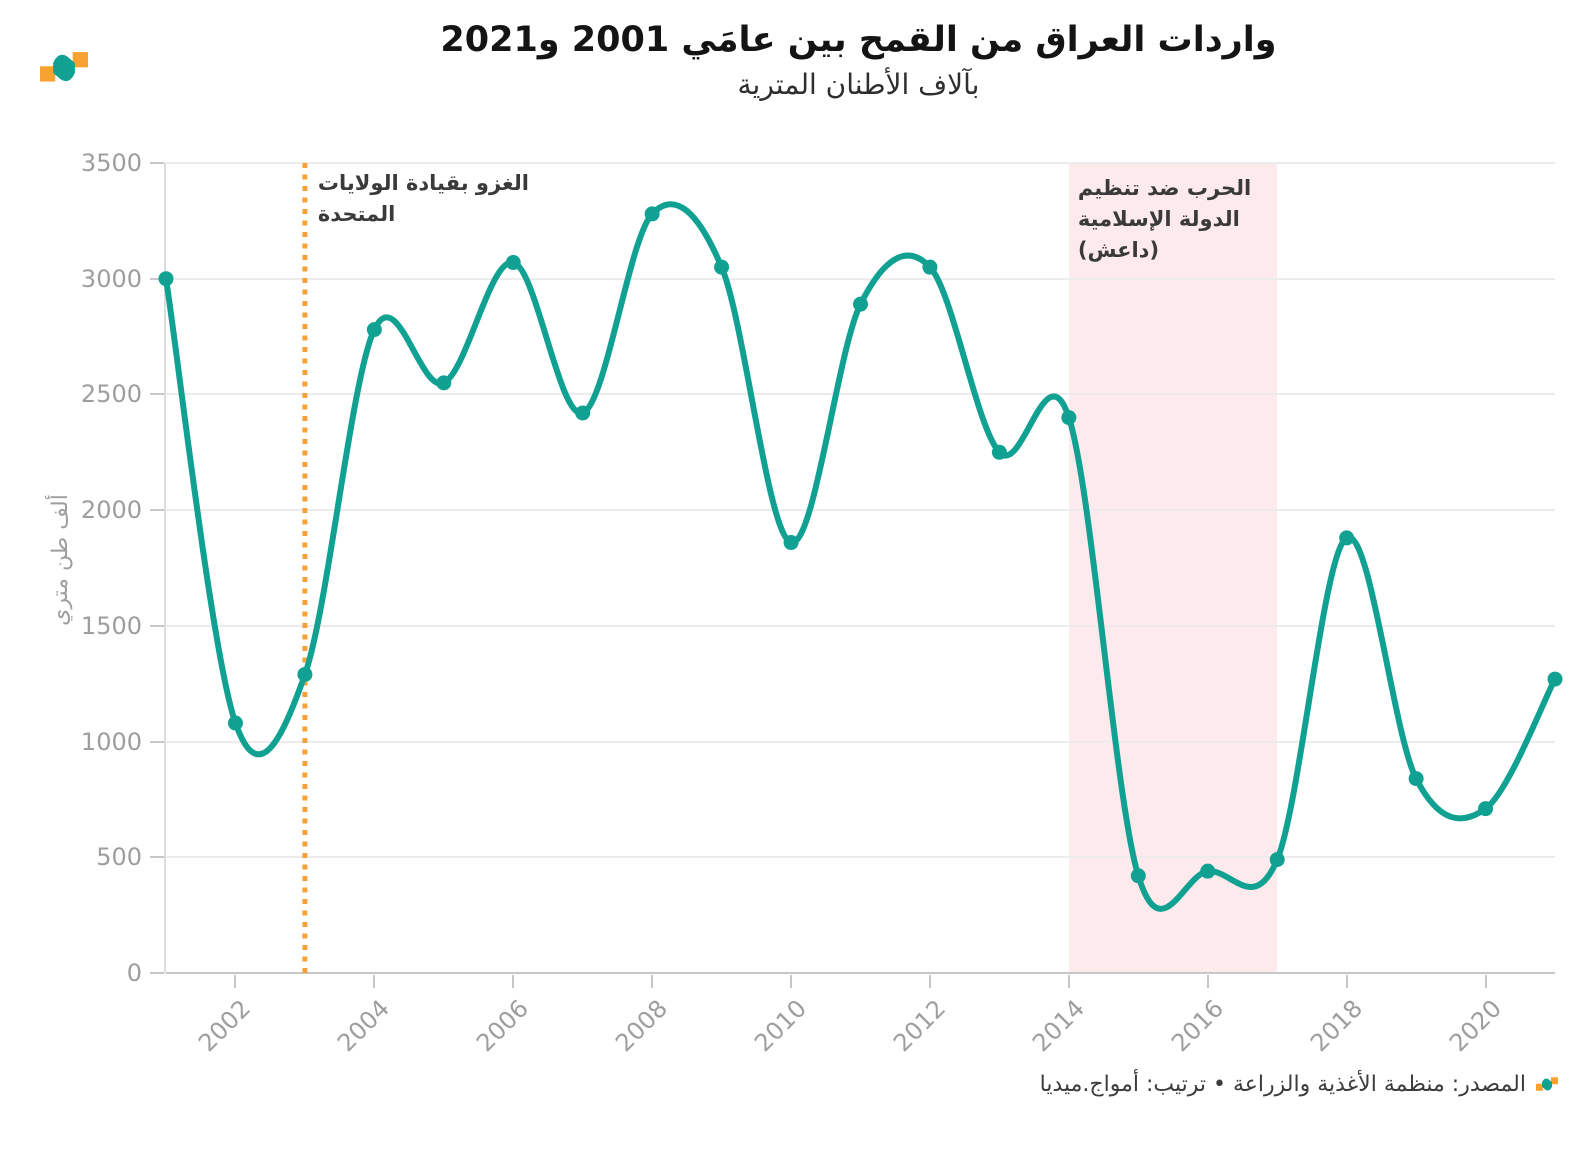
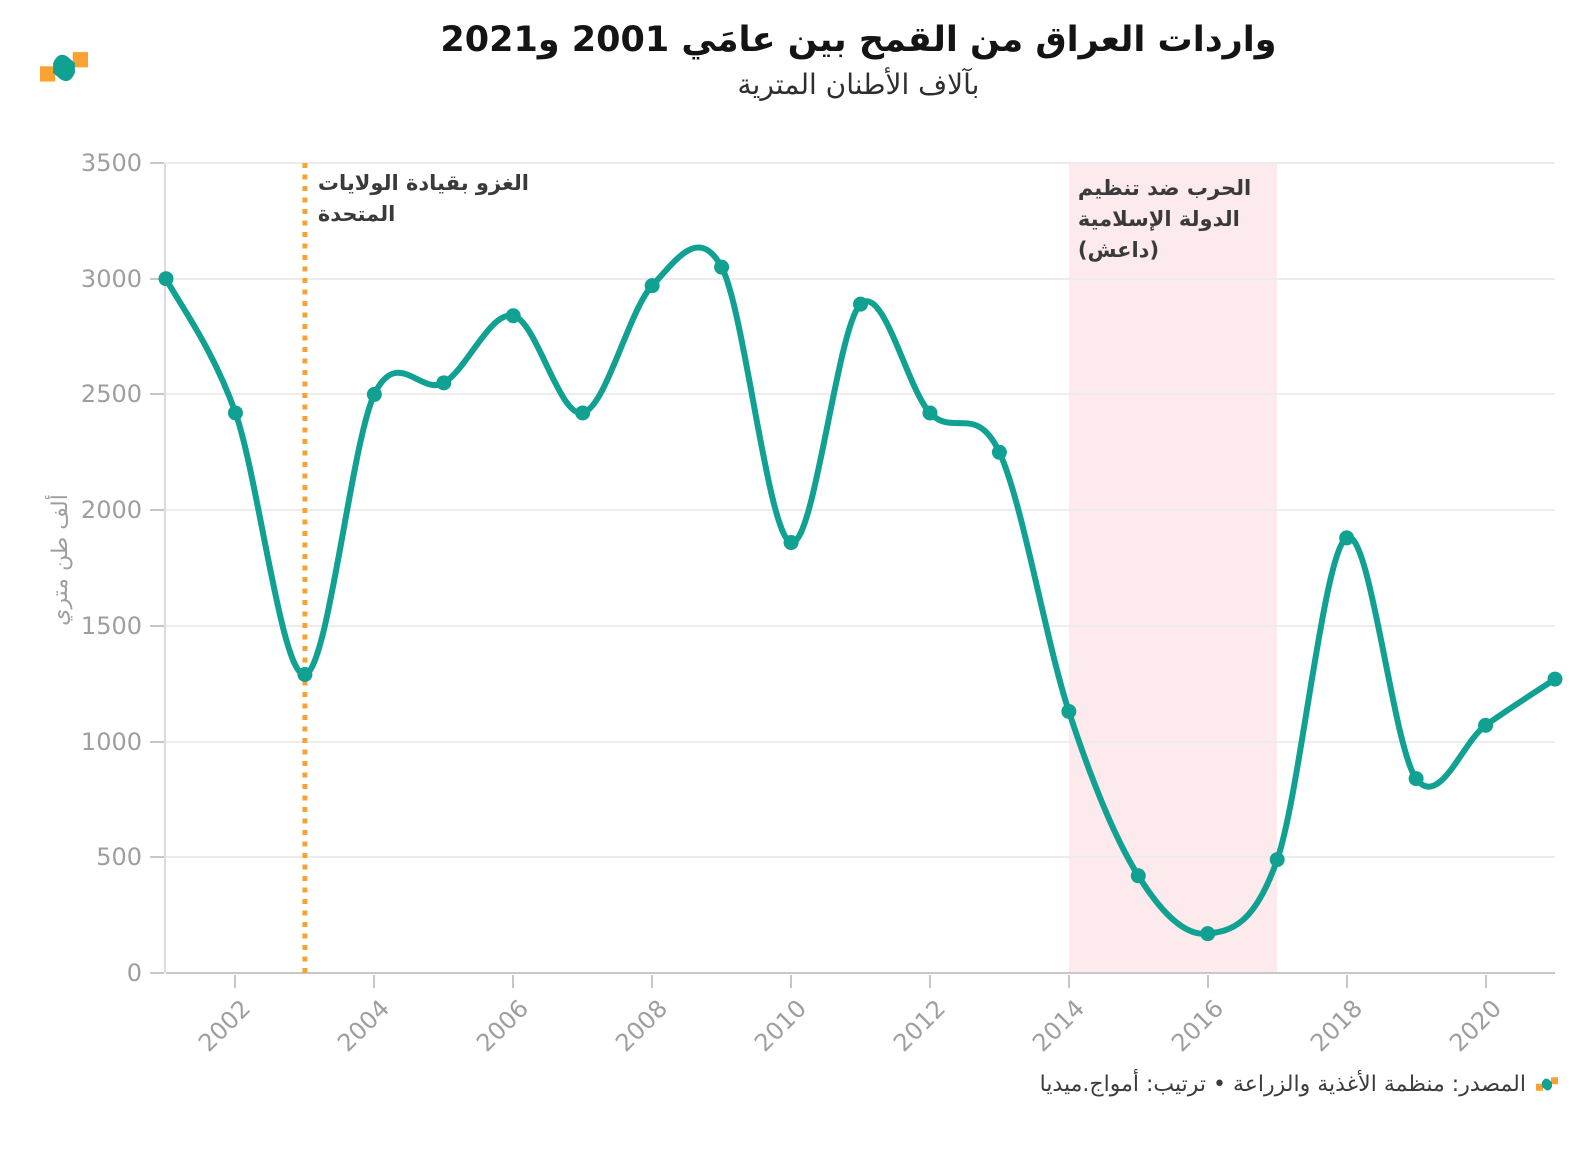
2002: 1080 -> 2420
2004: 2780 -> 2500
2006: 3070 -> 2840
2008: 3280 -> 2970
2012: 3050 -> 2420
2014: 2400 -> 1130
2016: 440 -> 170
2020: 710 -> 1070
